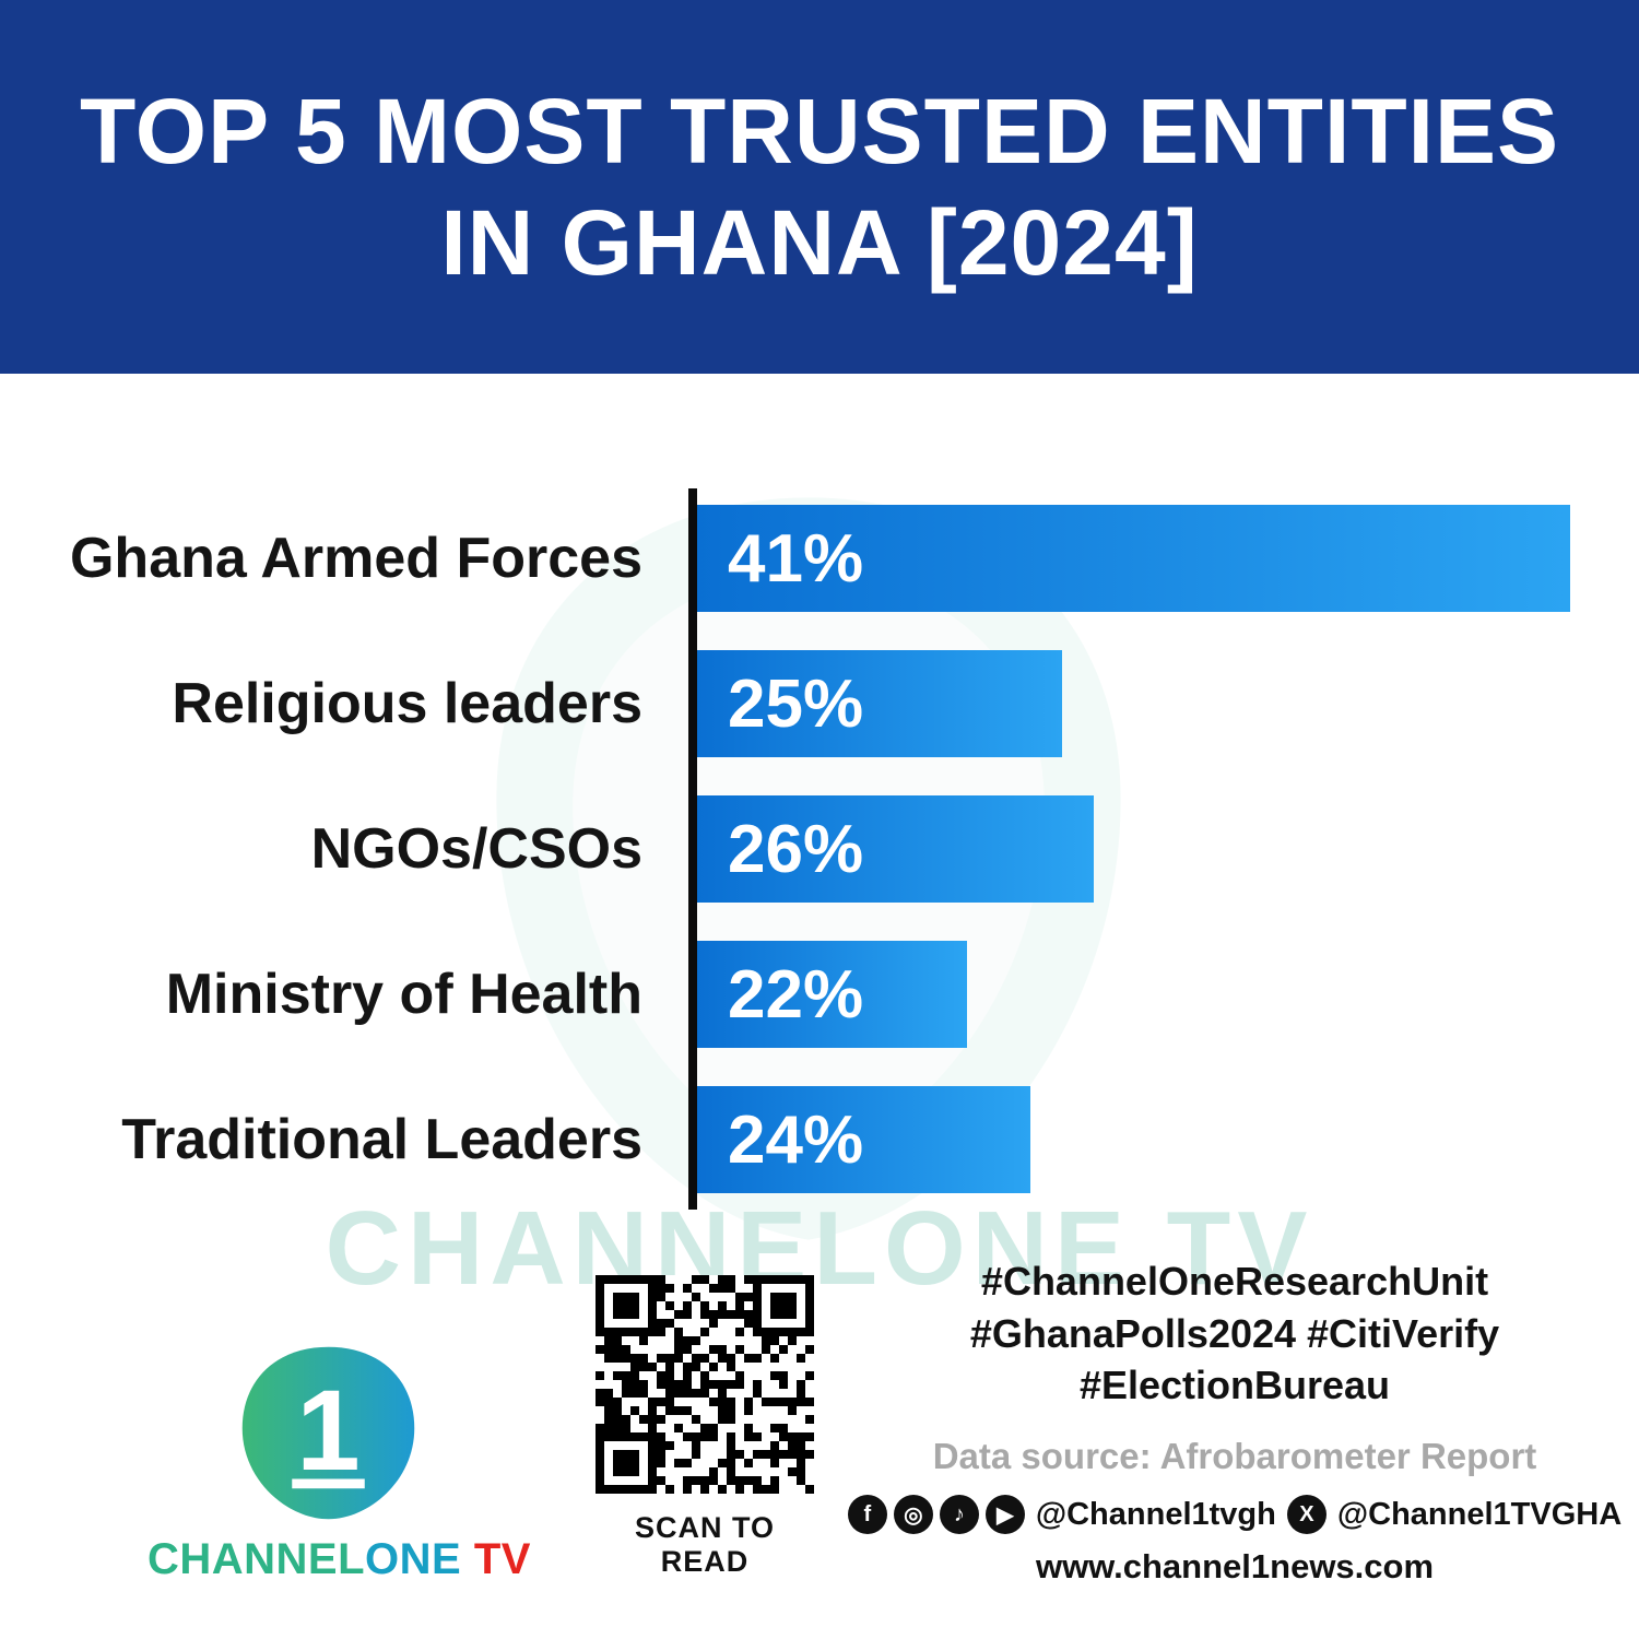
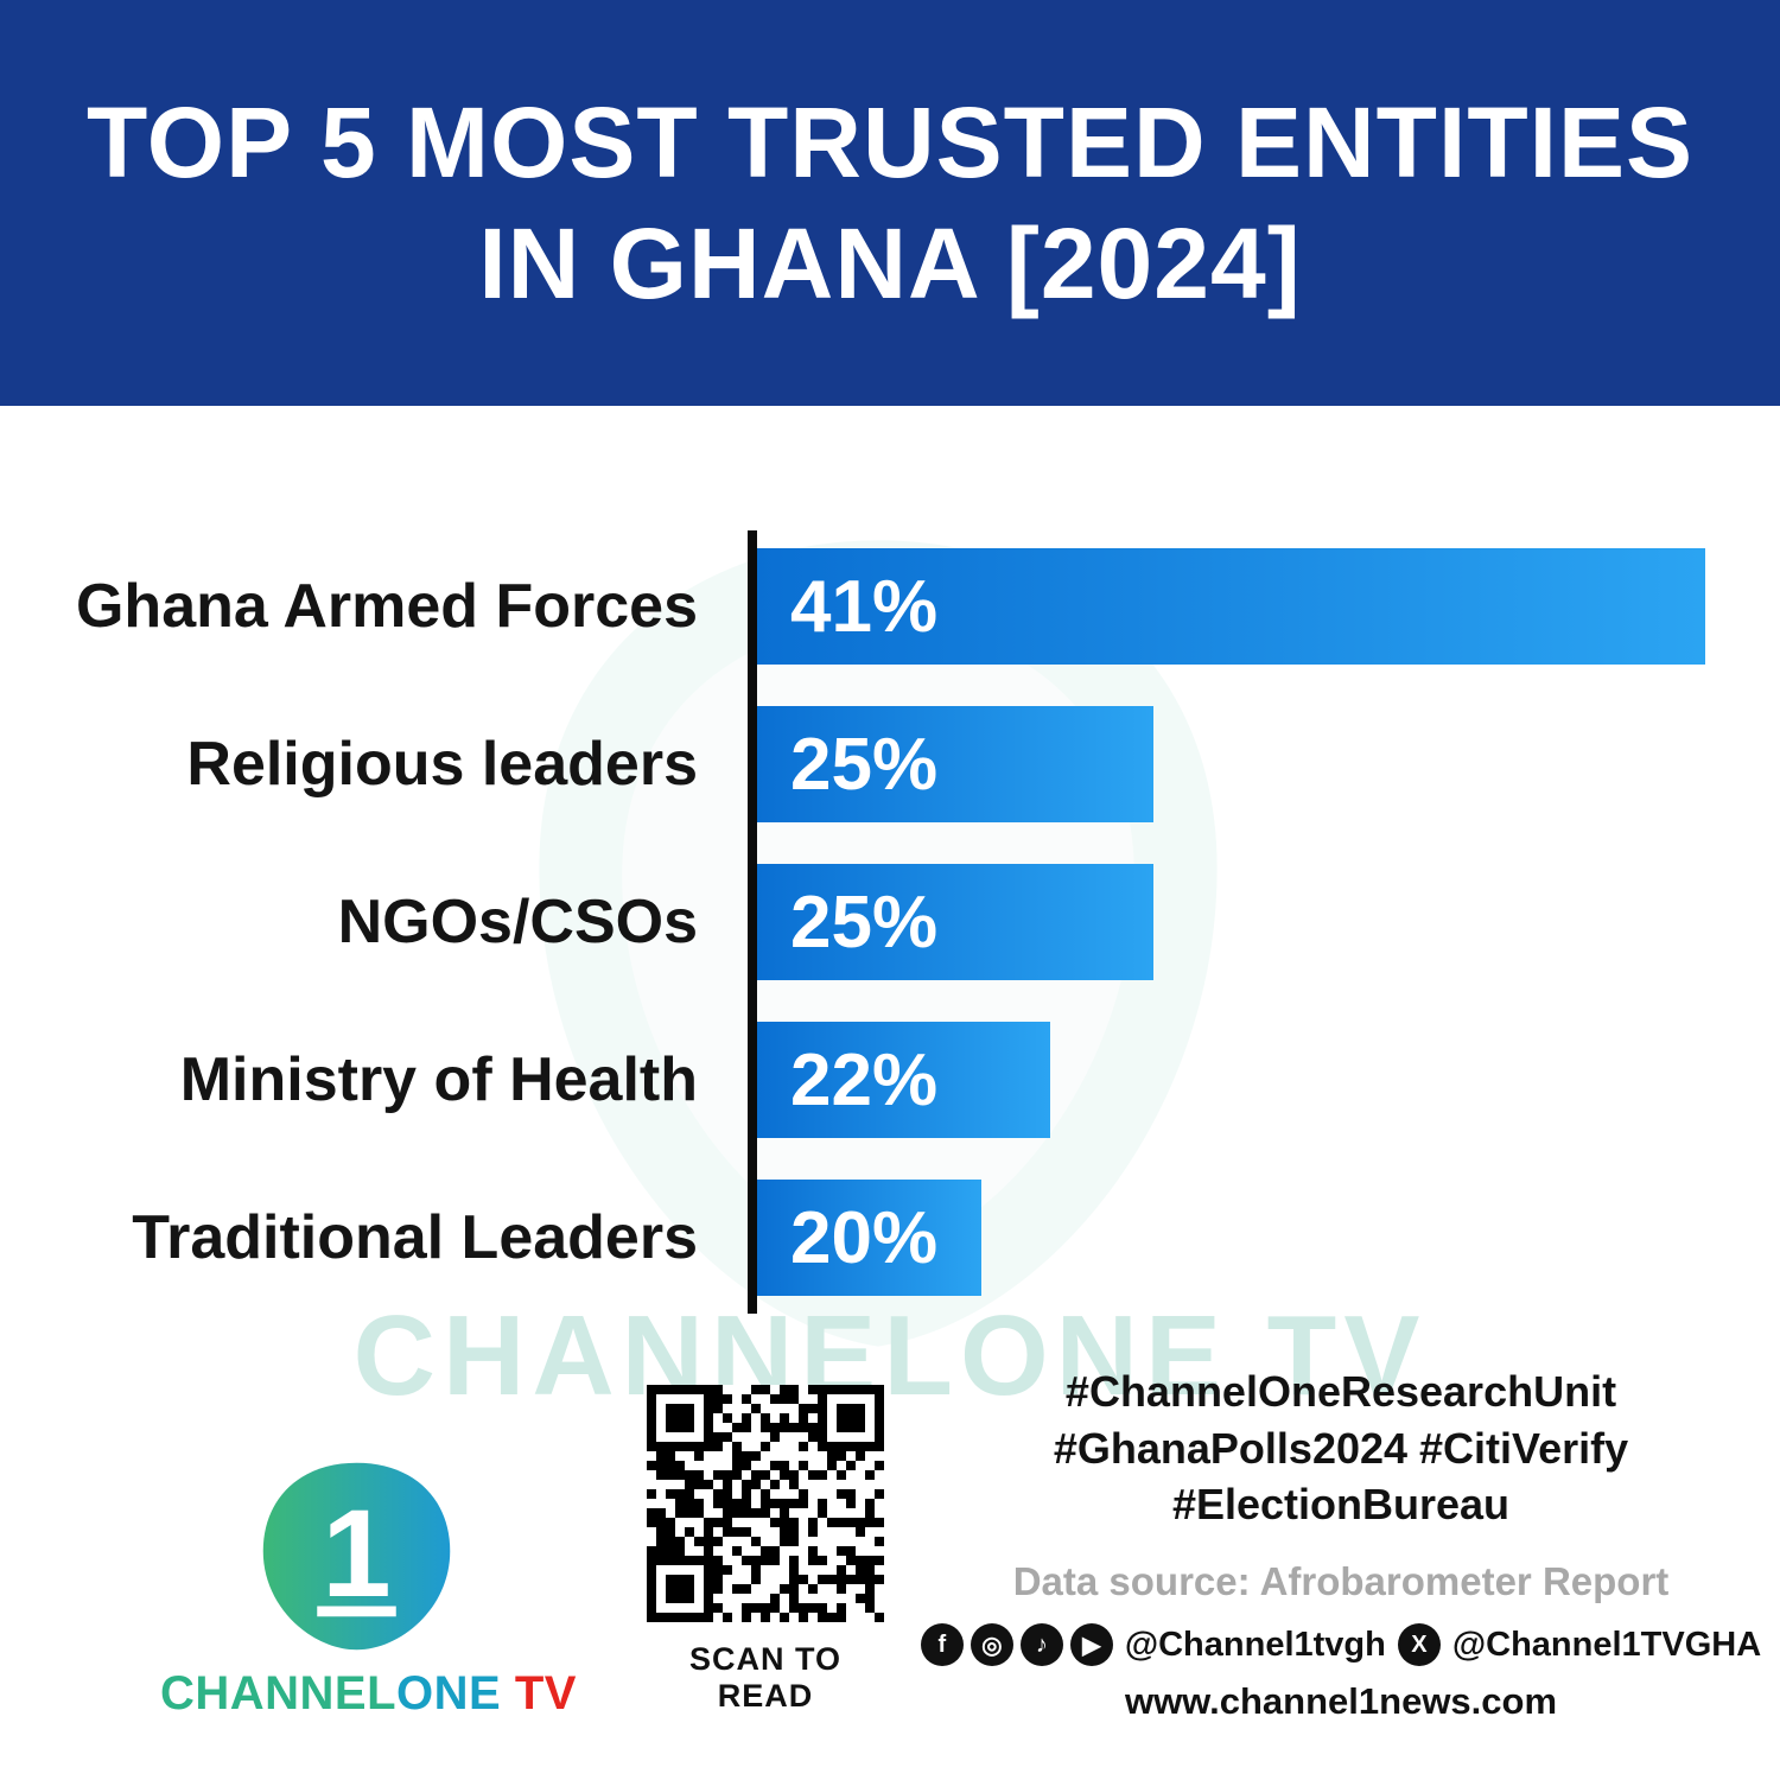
NGOs/CSOs: 26% -> 25%
Traditional Leaders: 24% -> 20%
